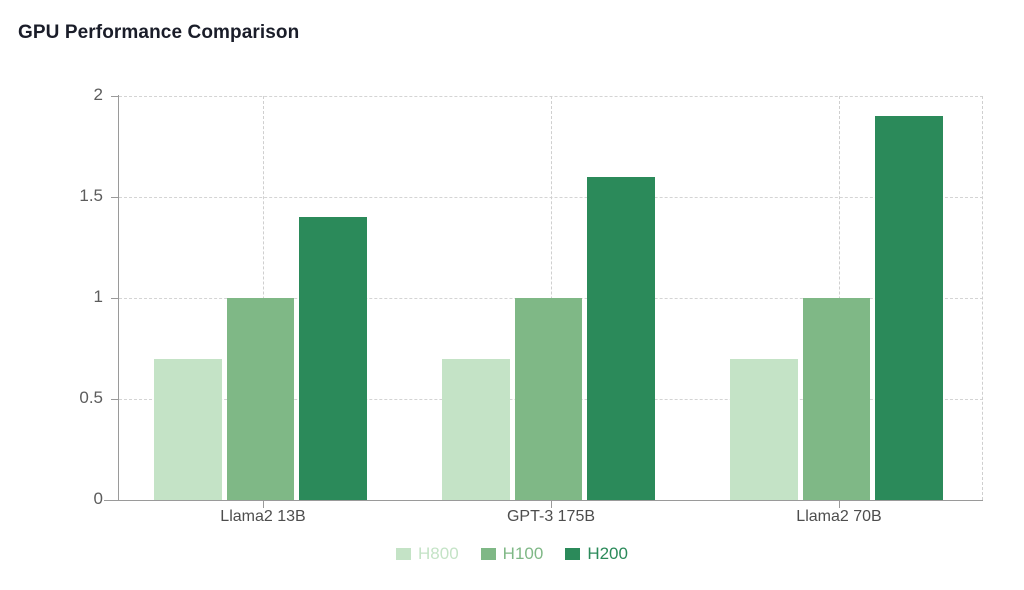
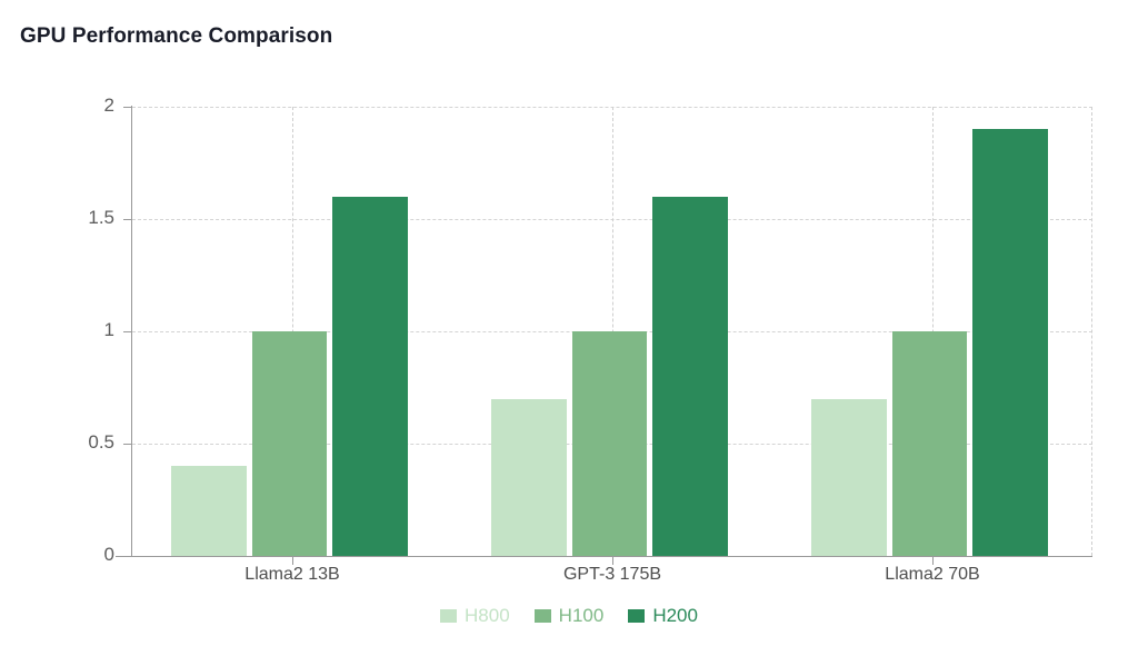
H800/Llama2 13B: 0.7 -> 0.4
H200/Llama2 13B: 1.4 -> 1.6
